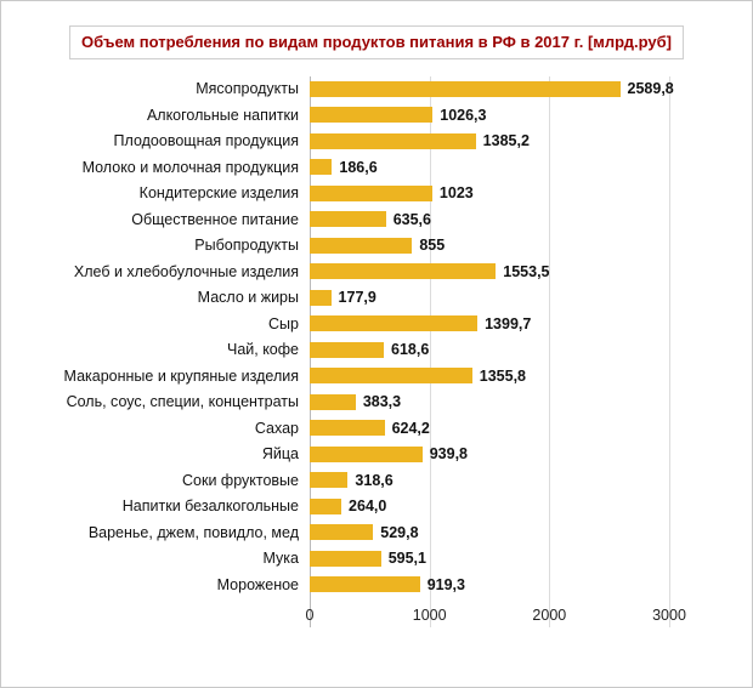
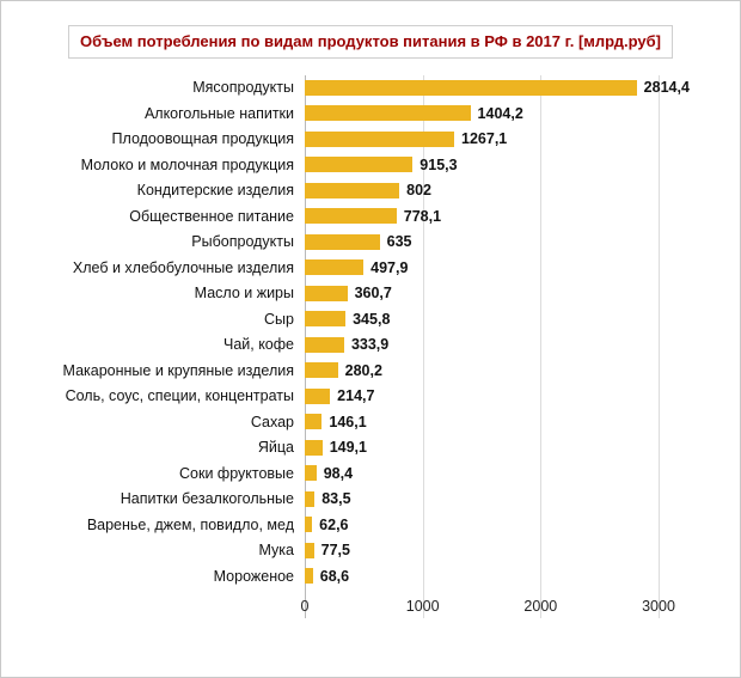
Мясопродукты: 2589,8 -> 2814,4
Алкогольные напитки: 1026,3 -> 1404,2
Плодоовощная продукция: 1385,2 -> 1267,1
Молоко и молочная продукция: 186,6 -> 915,3
Кондитерские изделия: 1023 -> 802
Общественное питание: 635,6 -> 778,1
Рыбопродукты: 855 -> 635
Хлеб и хлебобулочные изделия: 1553,5 -> 497,9
Масло и жиры: 177,9 -> 360,7
Сыр: 1399,7 -> 345,8
Чай, кофе: 618,6 -> 333,9
Макаронные и крупяные изделия: 1355,8 -> 280,2
Соль, соус, специи, концентраты: 383,3 -> 214,7
Сахар: 624,2 -> 146,1
Яйца: 939,8 -> 149,1
Соки фруктовые: 318,6 -> 98,4
Напитки безалкогольные: 264,0 -> 83,5
Варенье, джем, повидло, мед: 529,8 -> 62,6
Мука: 595,1 -> 77,5
Мороженое: 919,3 -> 68,6
